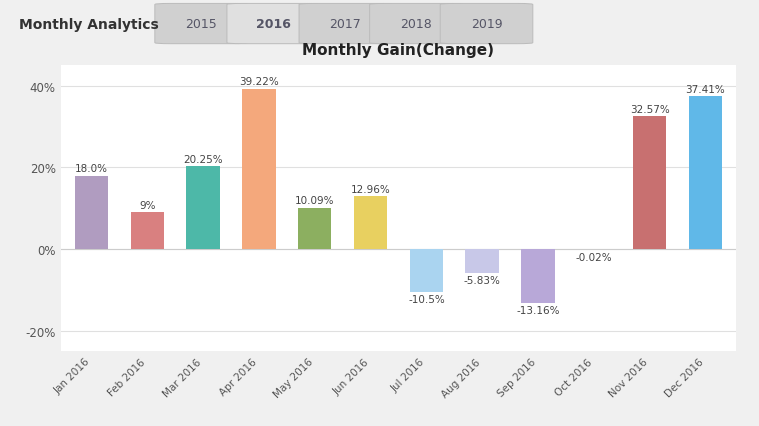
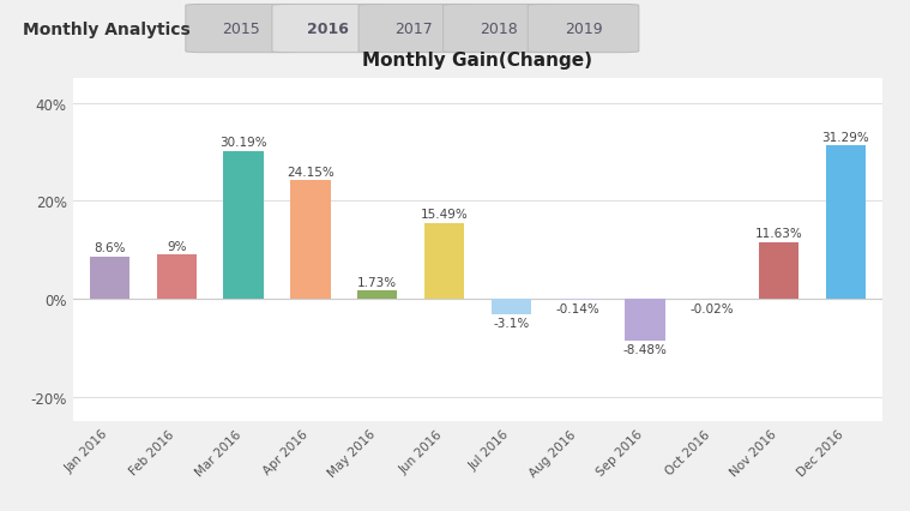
Jan 2016: 18.0% -> 8.6%
Mar 2016: 20.25% -> 30.19%
Apr 2016: 39.22% -> 24.15%
May 2016: 10.09% -> 1.73%
Jun 2016: 12.96% -> 15.49%
Jul 2016: -10.5% -> -3.1%
Aug 2016: -5.83% -> -0.14%
Sep 2016: -13.16% -> -8.48%
Nov 2016: 32.57% -> 11.63%
Dec 2016: 37.41% -> 31.29%
